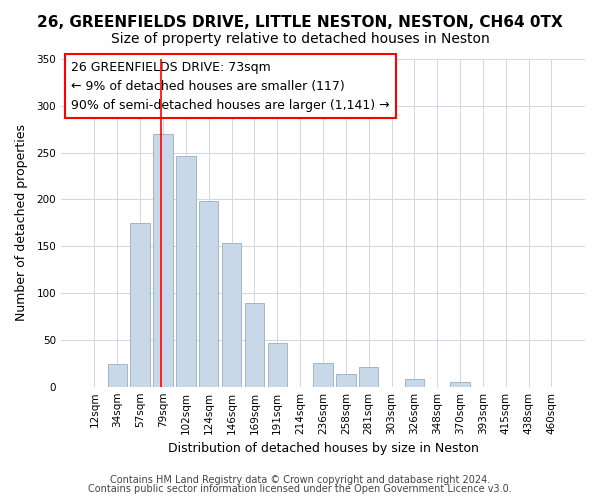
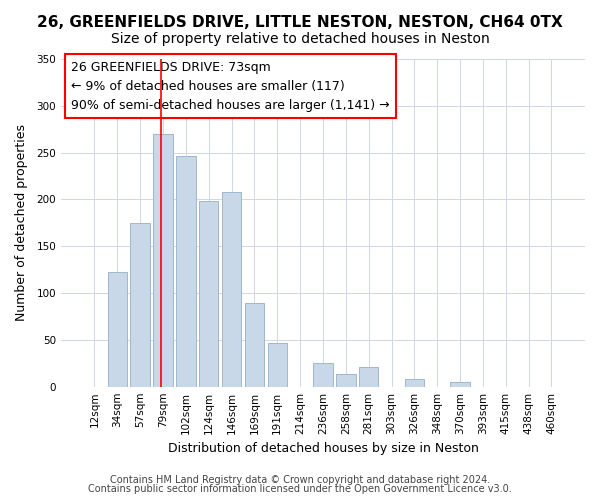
34sqm: 24 -> 122
146sqm: 153 -> 208
